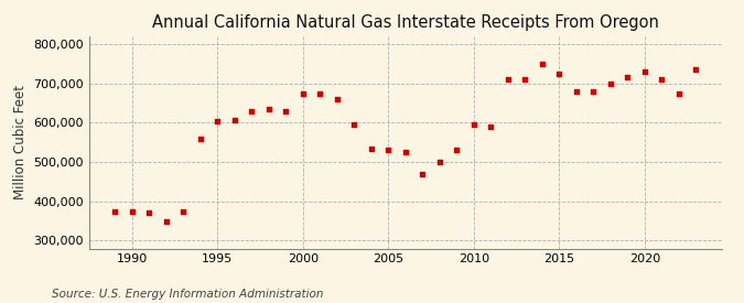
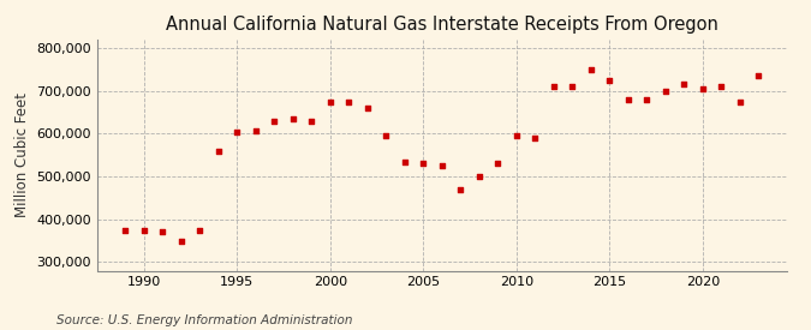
2020: 730,000 -> 705,000
